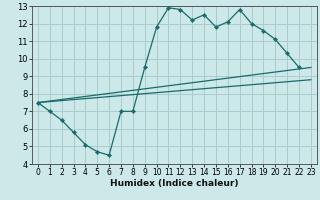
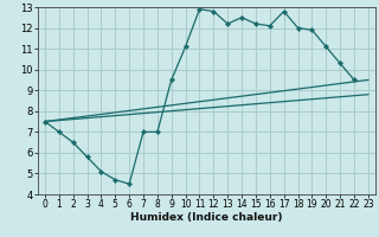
10: 11.8 -> 11.1
15: 11.8 -> 12.2
19: 11.6 -> 11.9
